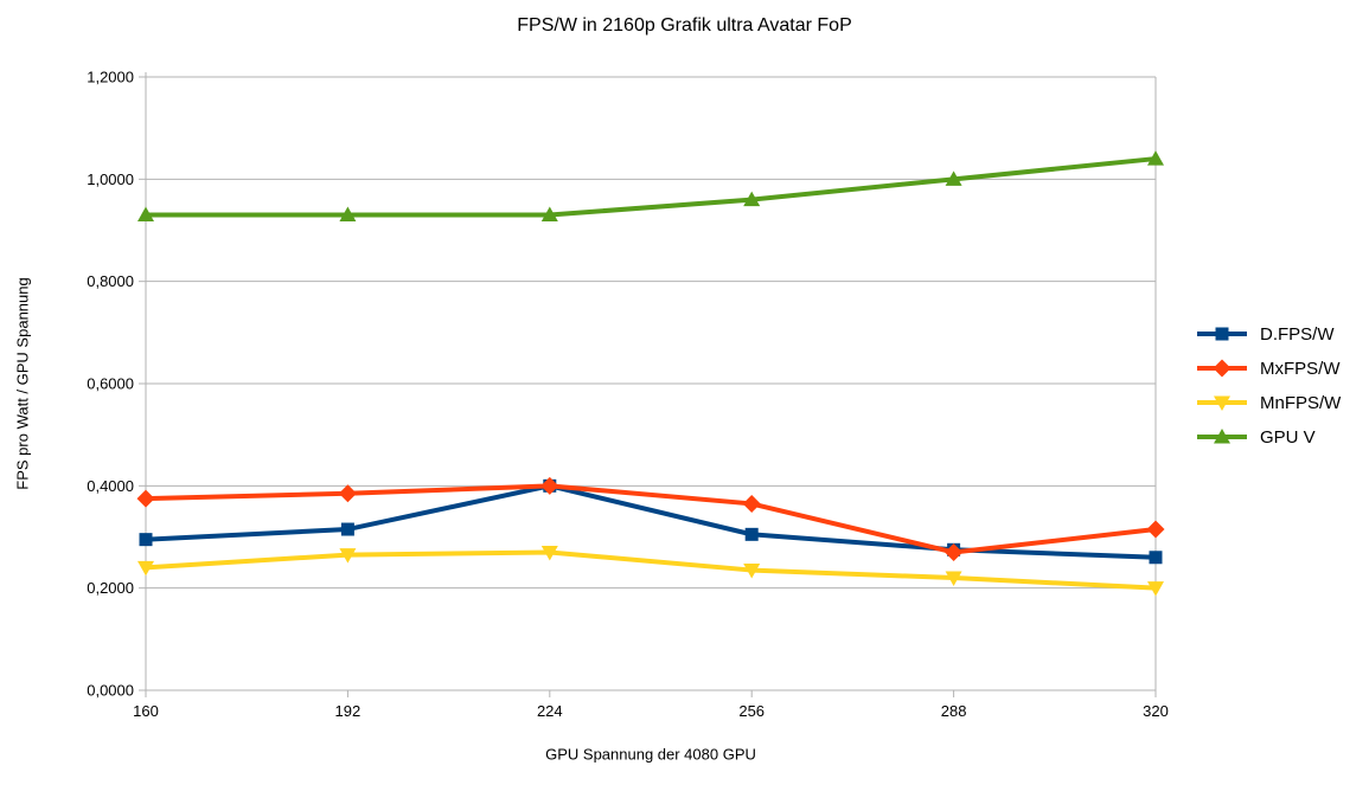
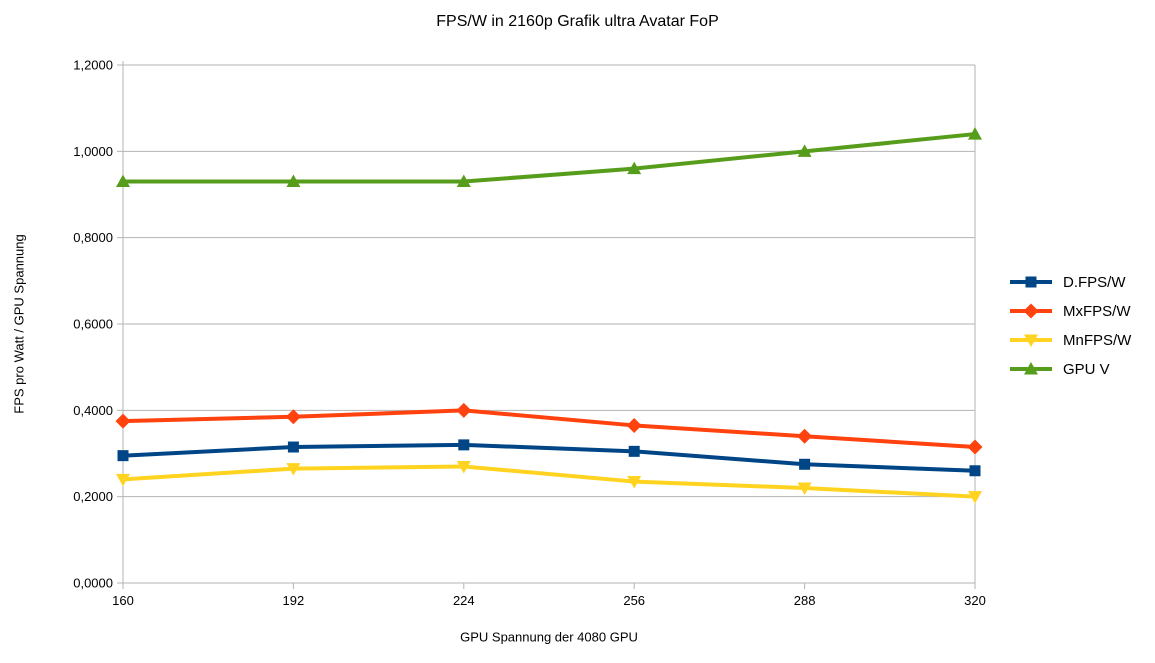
D.FPS/W/224: 0,40 -> 0,32
MxFPS/W/288: 0,27 -> 0,34
